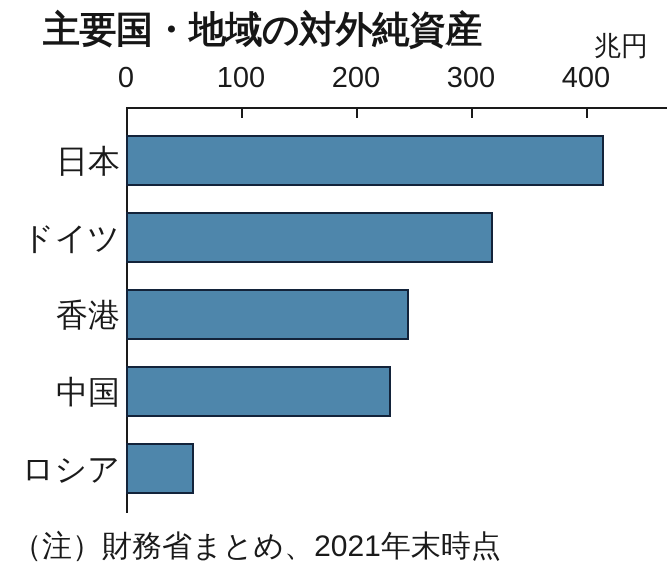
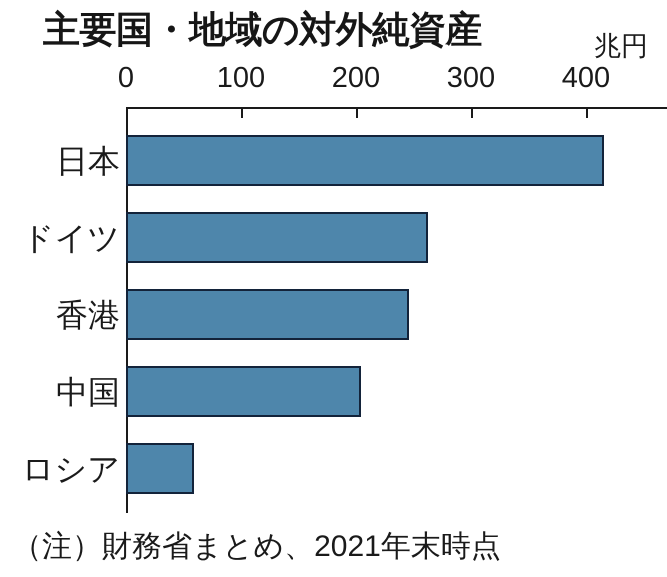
ドイツ: 316 -> 259
中国: 227 -> 201
